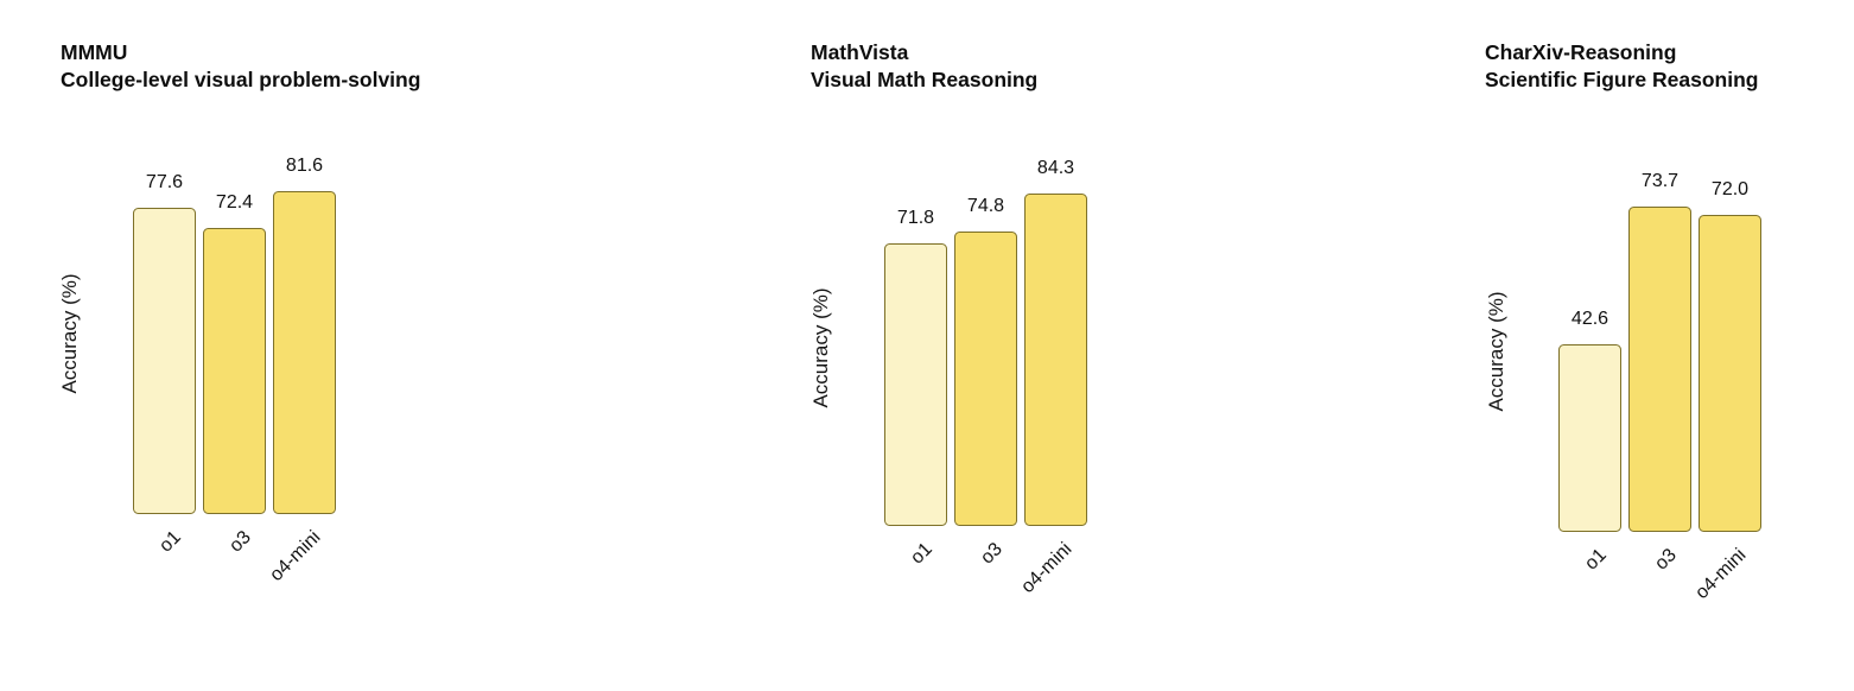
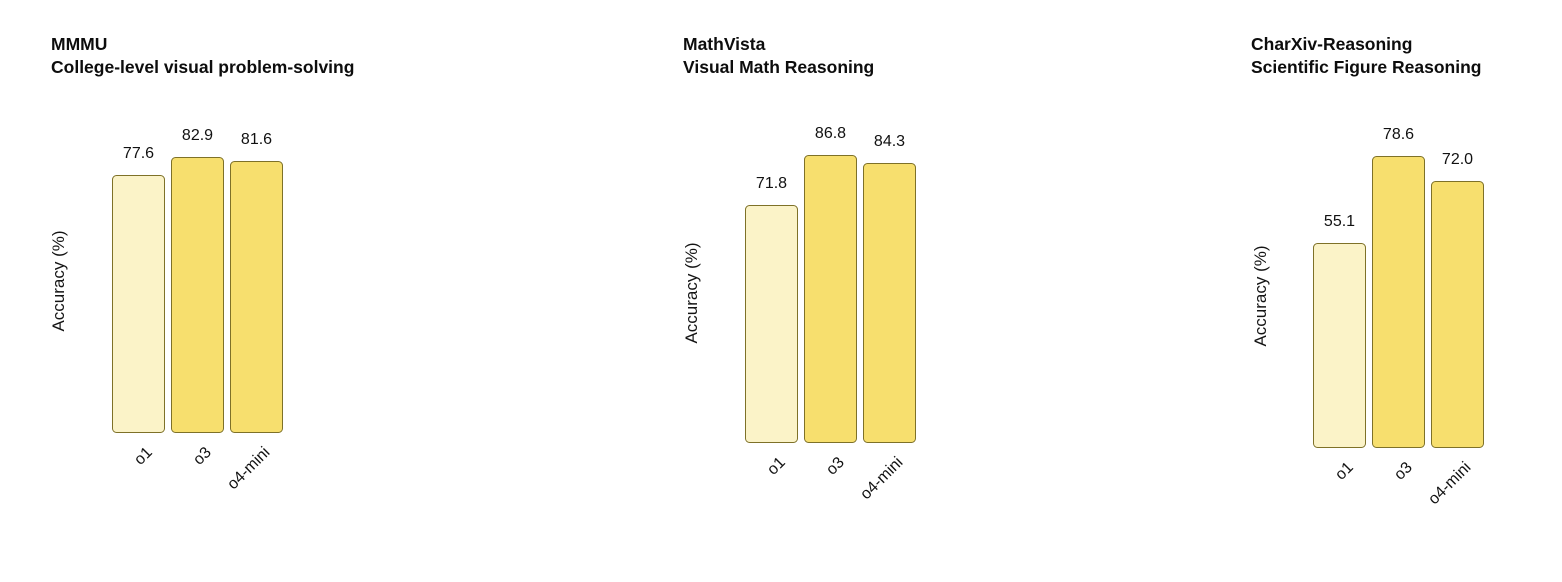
MMMU/o3: 72.4 -> 82.9
MathVista/o3: 74.8 -> 86.8
CharXiv-Reasoning/o1: 42.6 -> 55.1
CharXiv-Reasoning/o3: 73.7 -> 78.6
